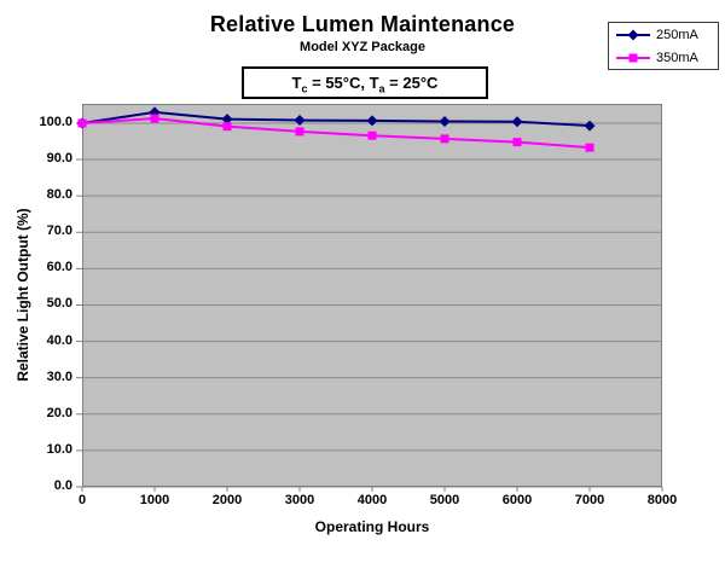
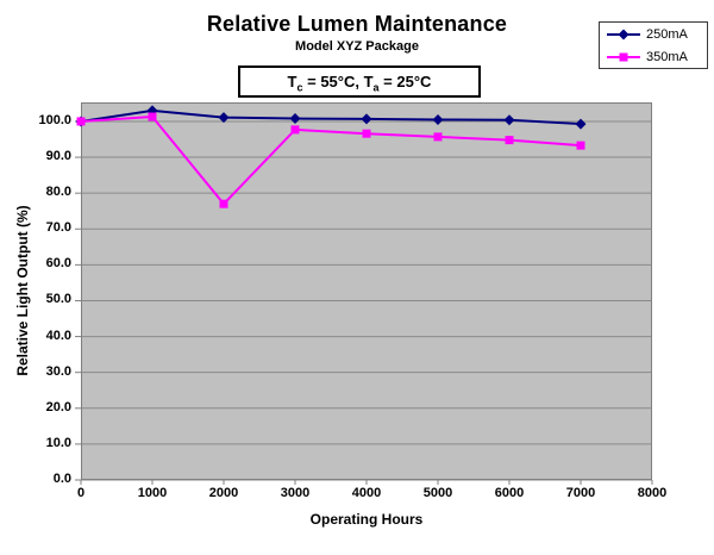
350mA/2000: 99 -> 77
